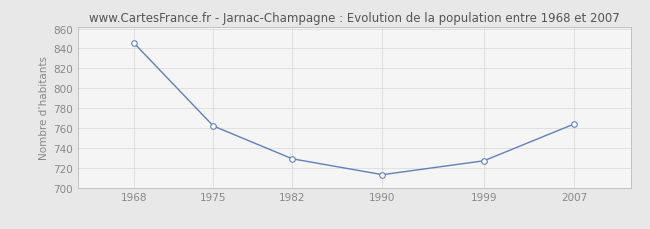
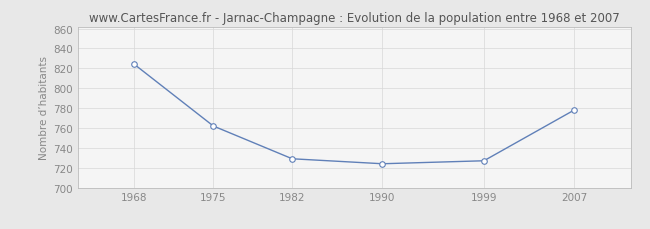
1968: 845 -> 824
1990: 713 -> 724
2007: 764 -> 778
